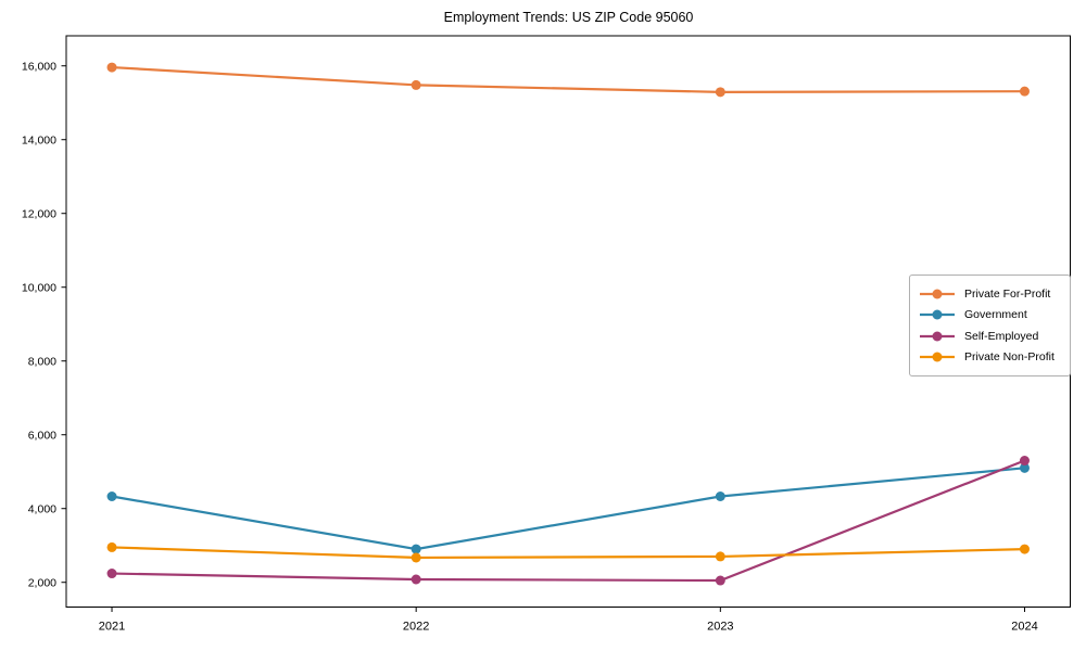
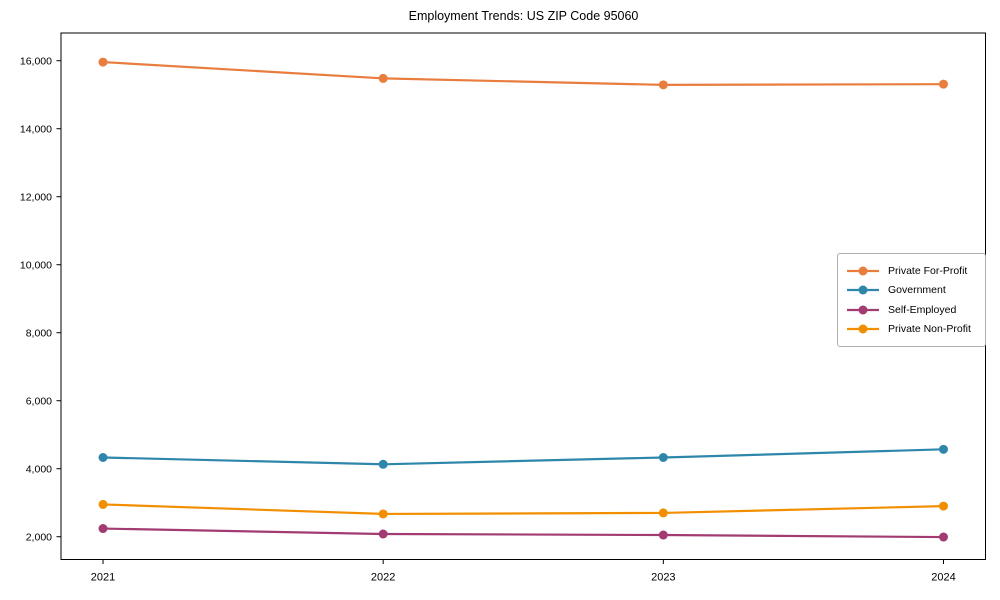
Government/2022: 2900 -> 4100
Government/2024: 5100 -> 4600
Self-Employed/2024: 5300 -> 2000
